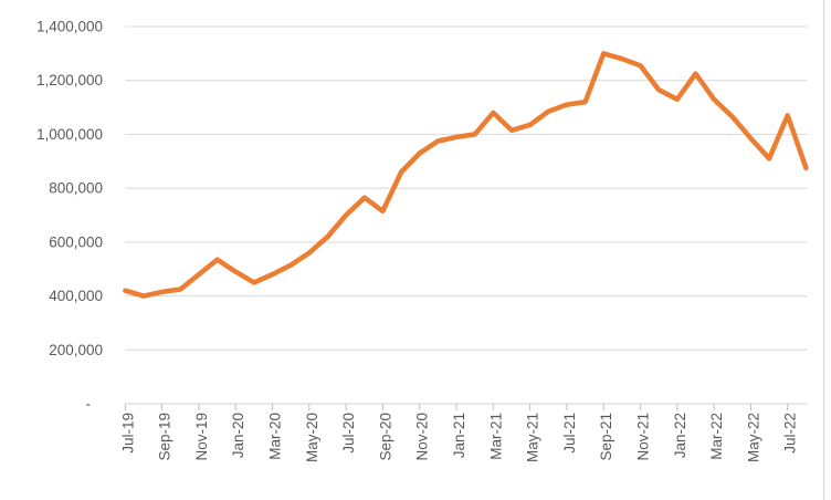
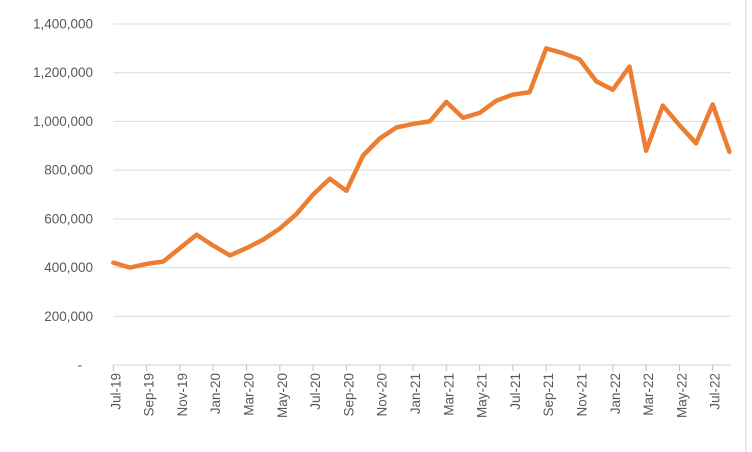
Mar-22: 1130000 -> 880000
